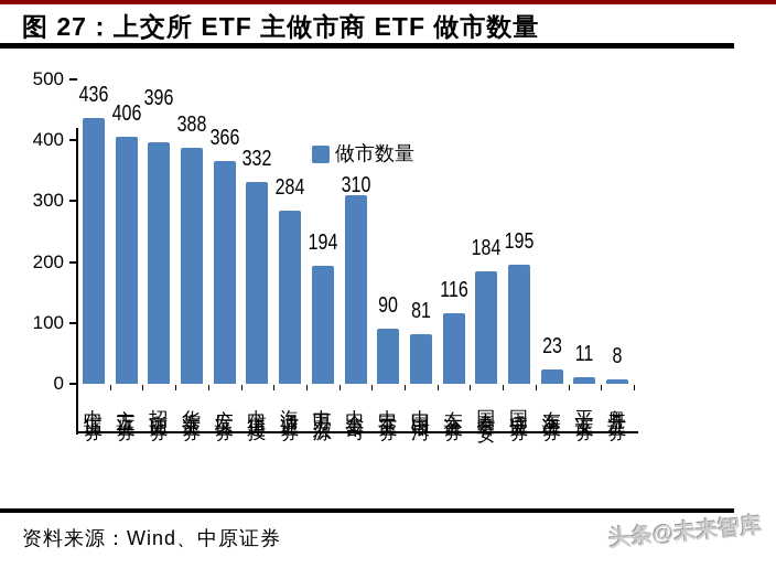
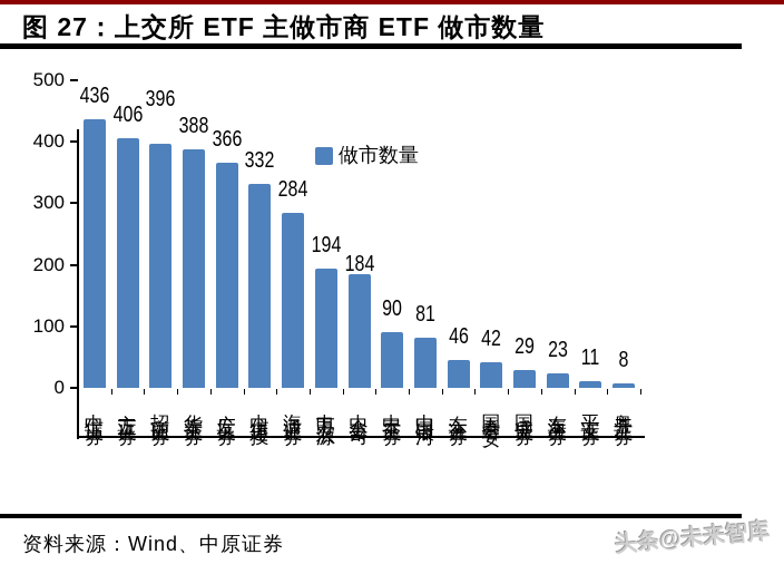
中金公司: 310 -> 184
东方证券: 116 -> 46
国泰君安: 184 -> 42
国盛证券: 195 -> 29
